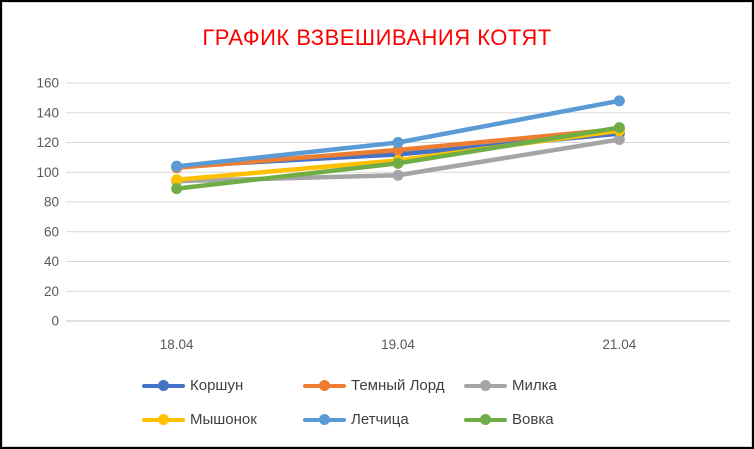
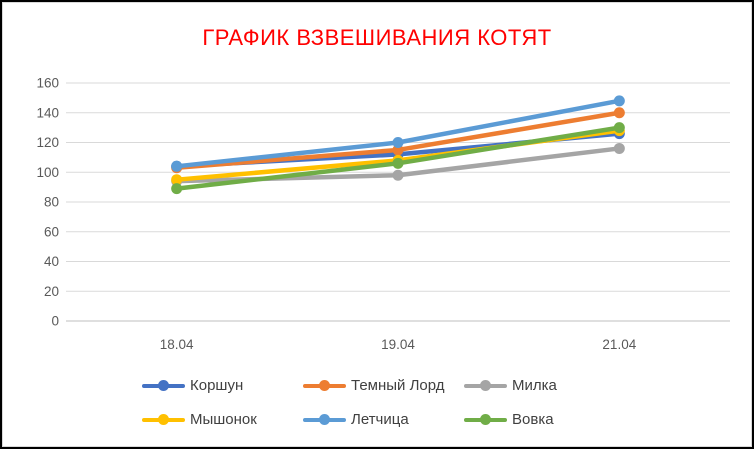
Темный Лорд/21.04: 129 -> 140
Милка/21.04: 122 -> 116
